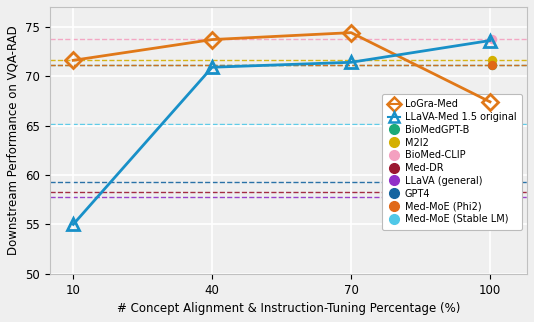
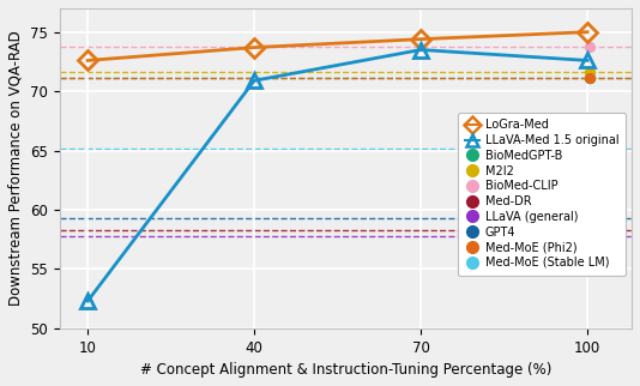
LoGra-Med/10: 71.6 -> 72.6
LLaVA-Med 1.5 original/10: 55.0 -> 52.3
LLaVA-Med 1.5 original/70: 71.4 -> 73.5
LoGra-Med/100: 67.4 -> 75.0
LLaVA-Med 1.5 original/100: 73.6 -> 72.6
